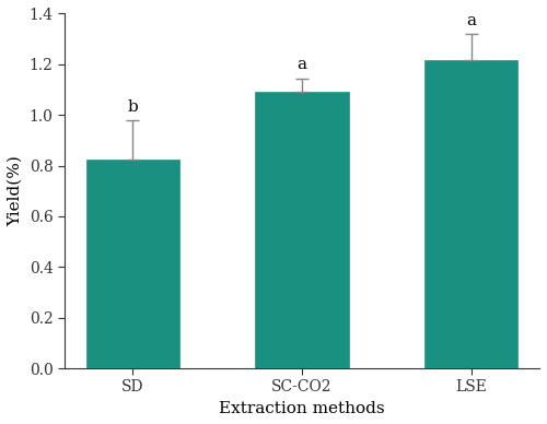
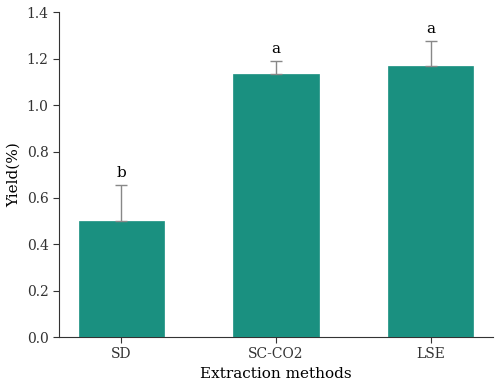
SD: 0.823 -> 0.500
SC-CO2: 1.090 -> 1.135
LSE: 1.215 -> 1.170
